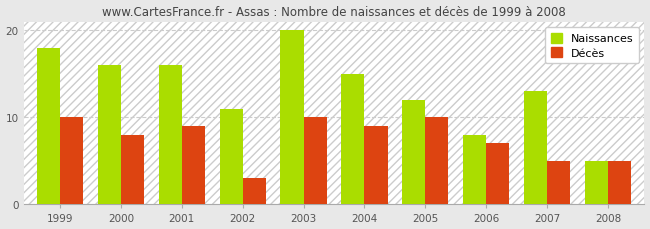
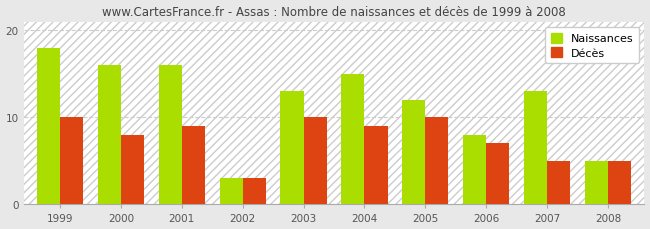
Naissances/2002: 11 -> 3
Naissances/2003: 20 -> 13
